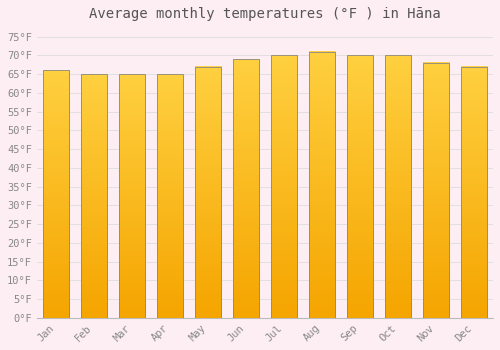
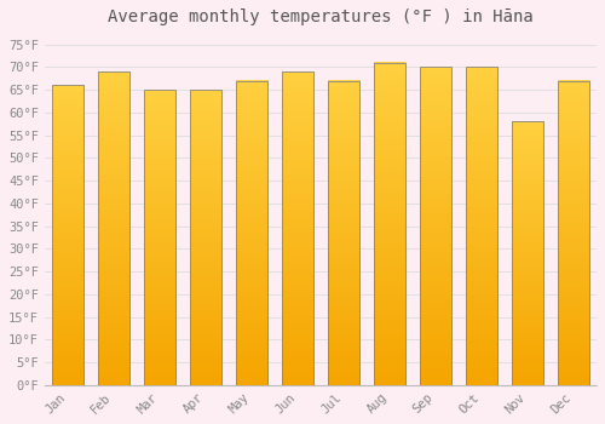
Feb: 65°F -> 69°F
Jul: 70°F -> 67°F
Nov: 68°F -> 58°F
